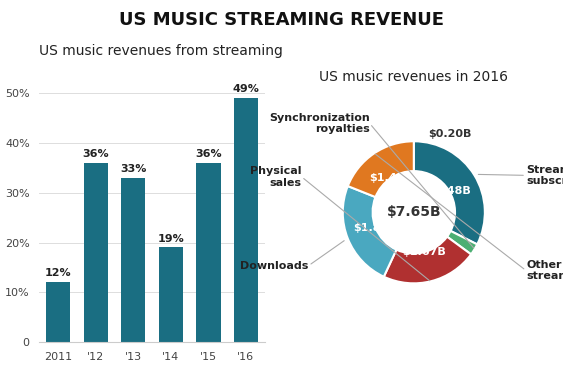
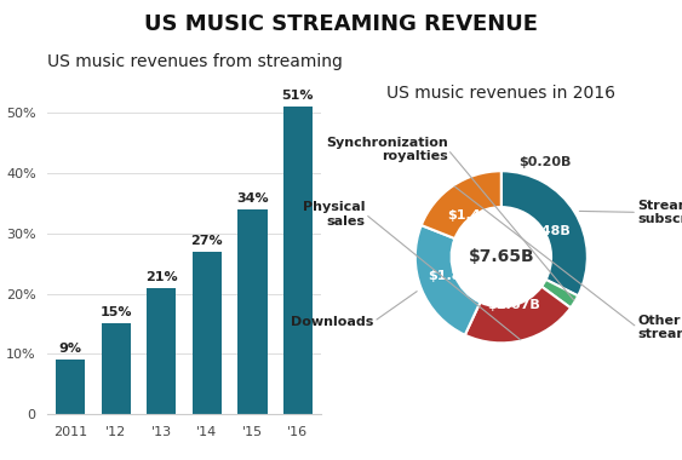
2011: 12% -> 9%
'12: 36% -> 15%
'13: 33% -> 21%
'14: 19% -> 27%
'15: 36% -> 34%
'16: 49% -> 51%
